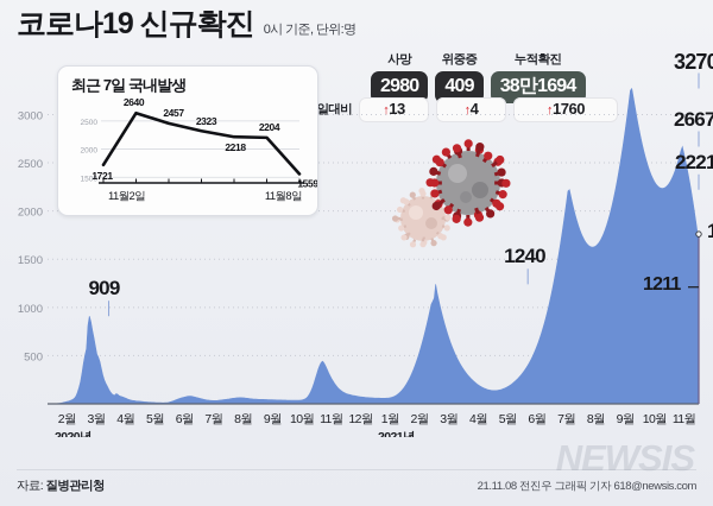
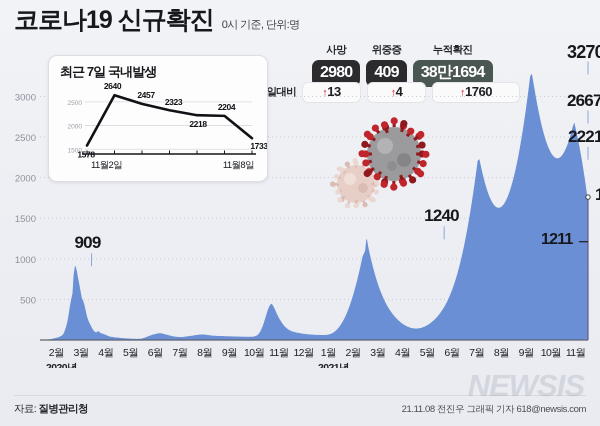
최근 7일 국내발생/11월2일: 1721 -> 1578
최근 7일 국내발생/11월8일: 1559 -> 1733
